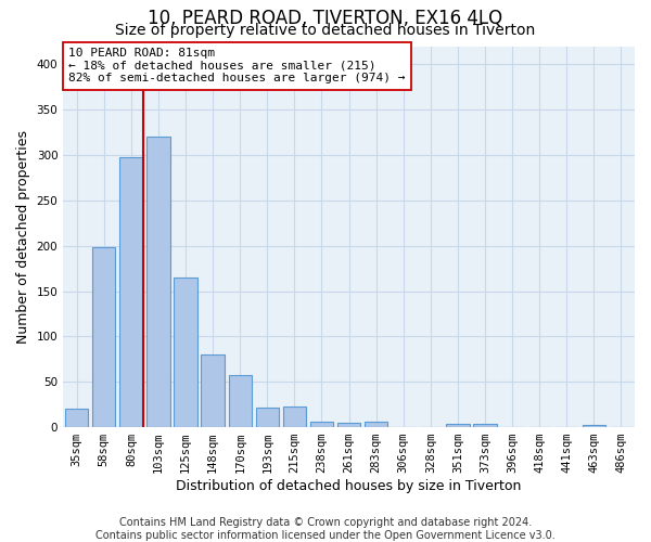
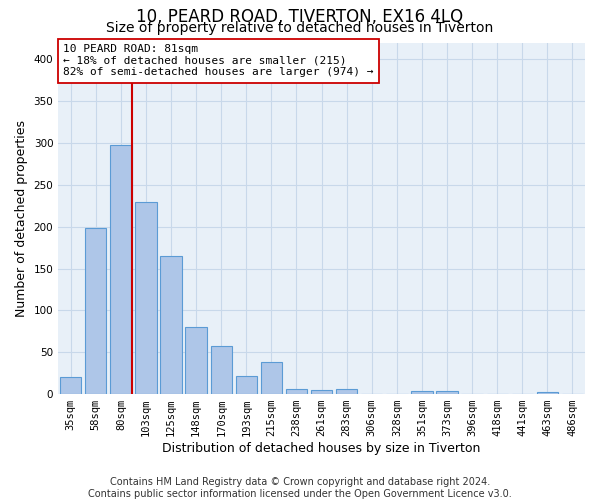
103sqm: 320 -> 230
215sqm: 23 -> 38
